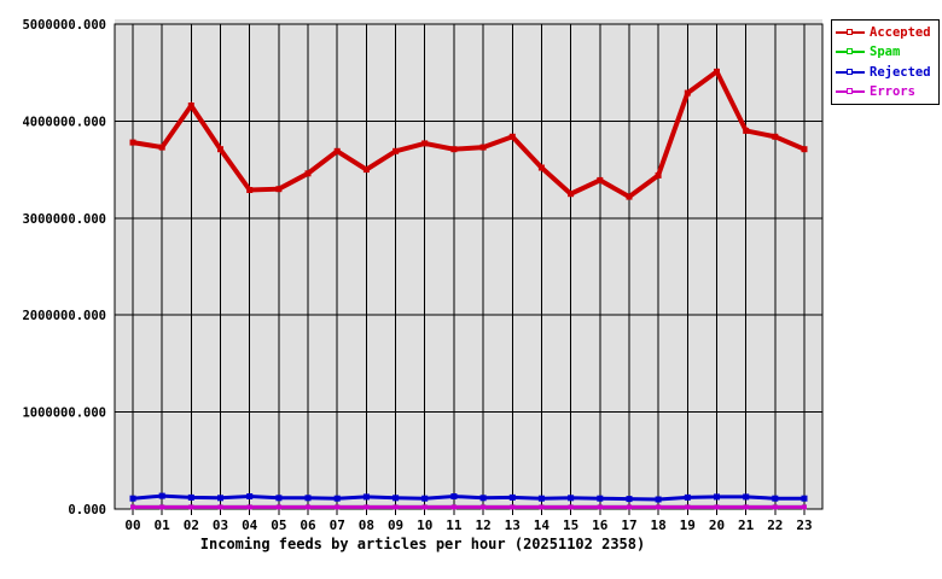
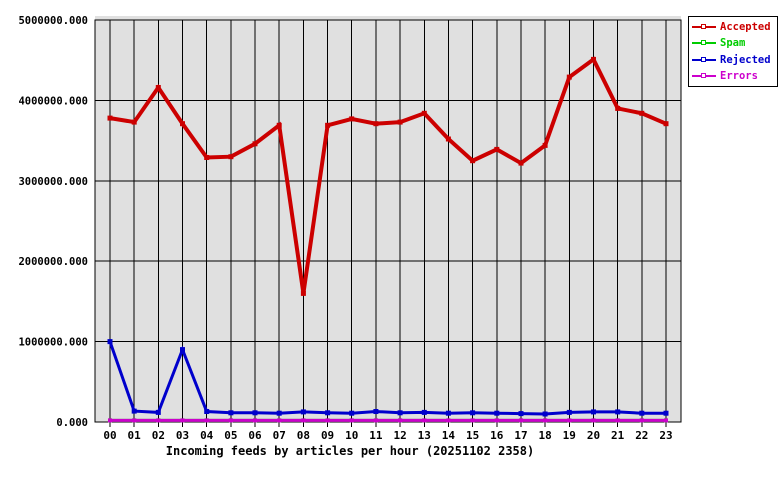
Rejected/00: 100000 -> 1000000
Rejected/03: 100000 -> 900000
Accepted/08: 3500000 -> 1600000
